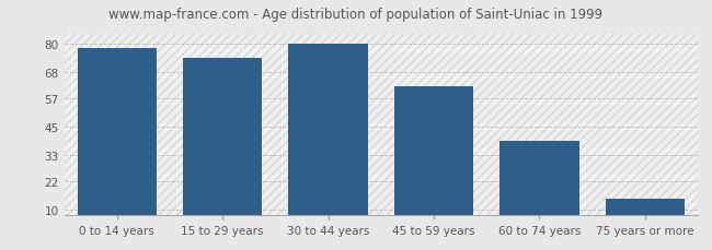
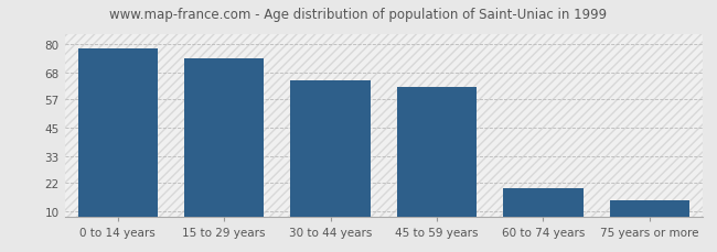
30 to 44 years: 80 -> 65
60 to 74 years: 39 -> 20
